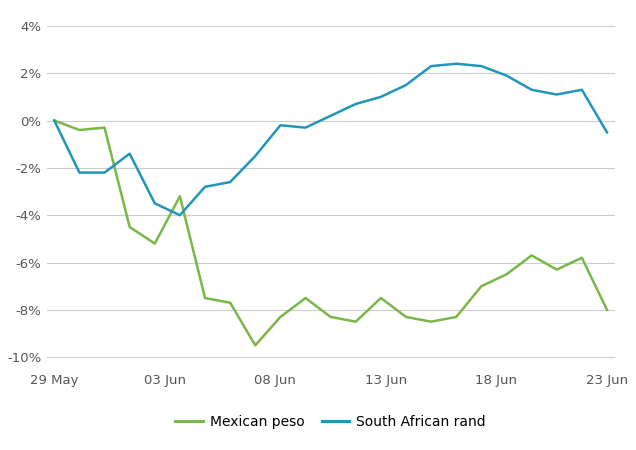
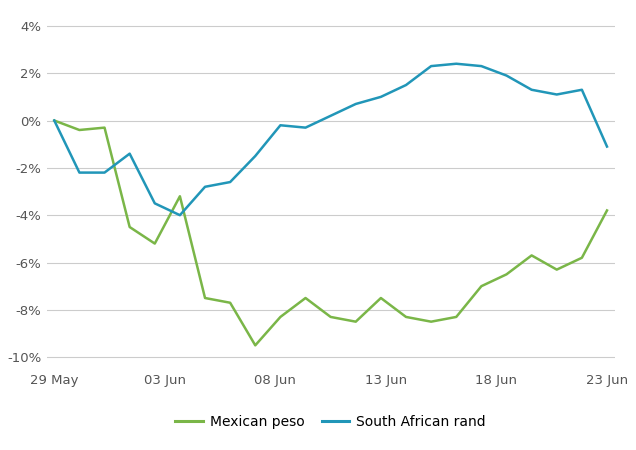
Mexican peso/23 Jun: -8.0% -> -3.8%
South African rand/23 Jun: -0.5% -> -1.1%
